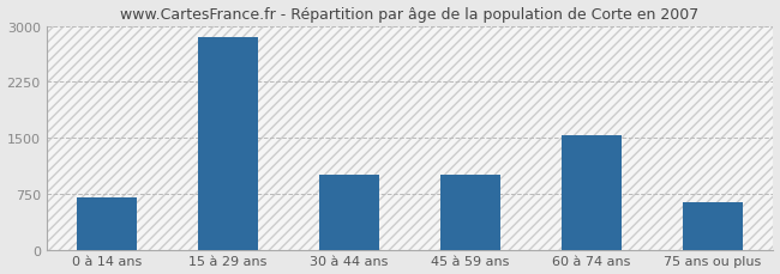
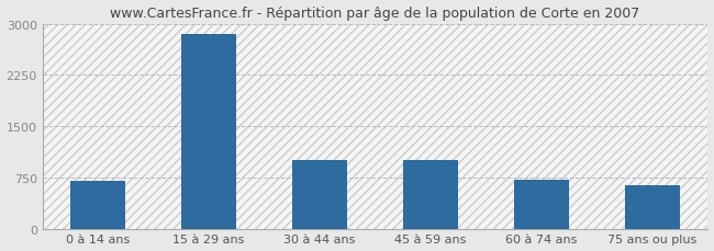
60 à 74 ans: 1540 -> 710
